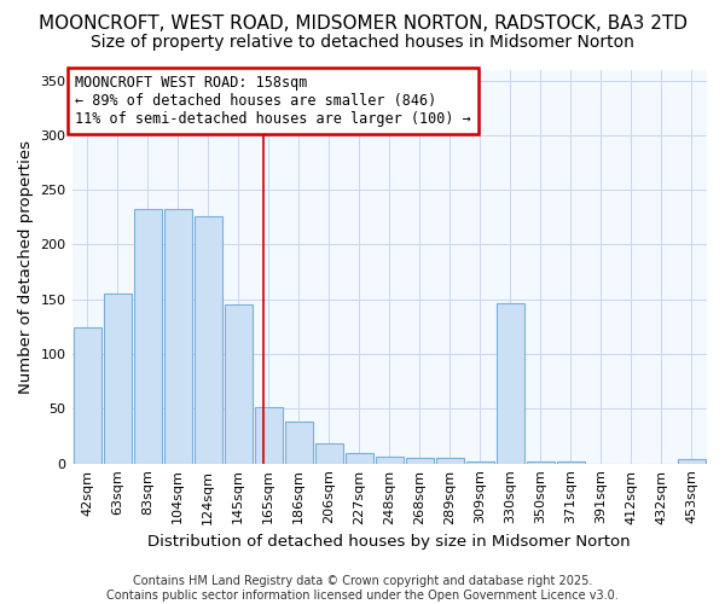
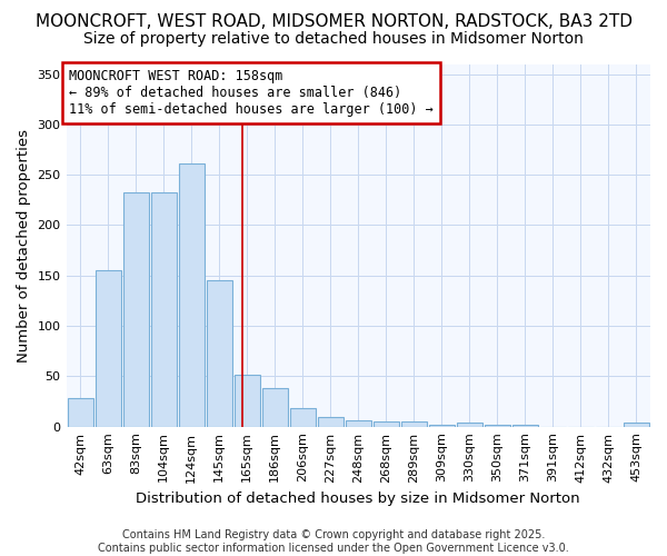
42sqm: 124 -> 28
124sqm: 226 -> 261
330sqm: 146 -> 4
